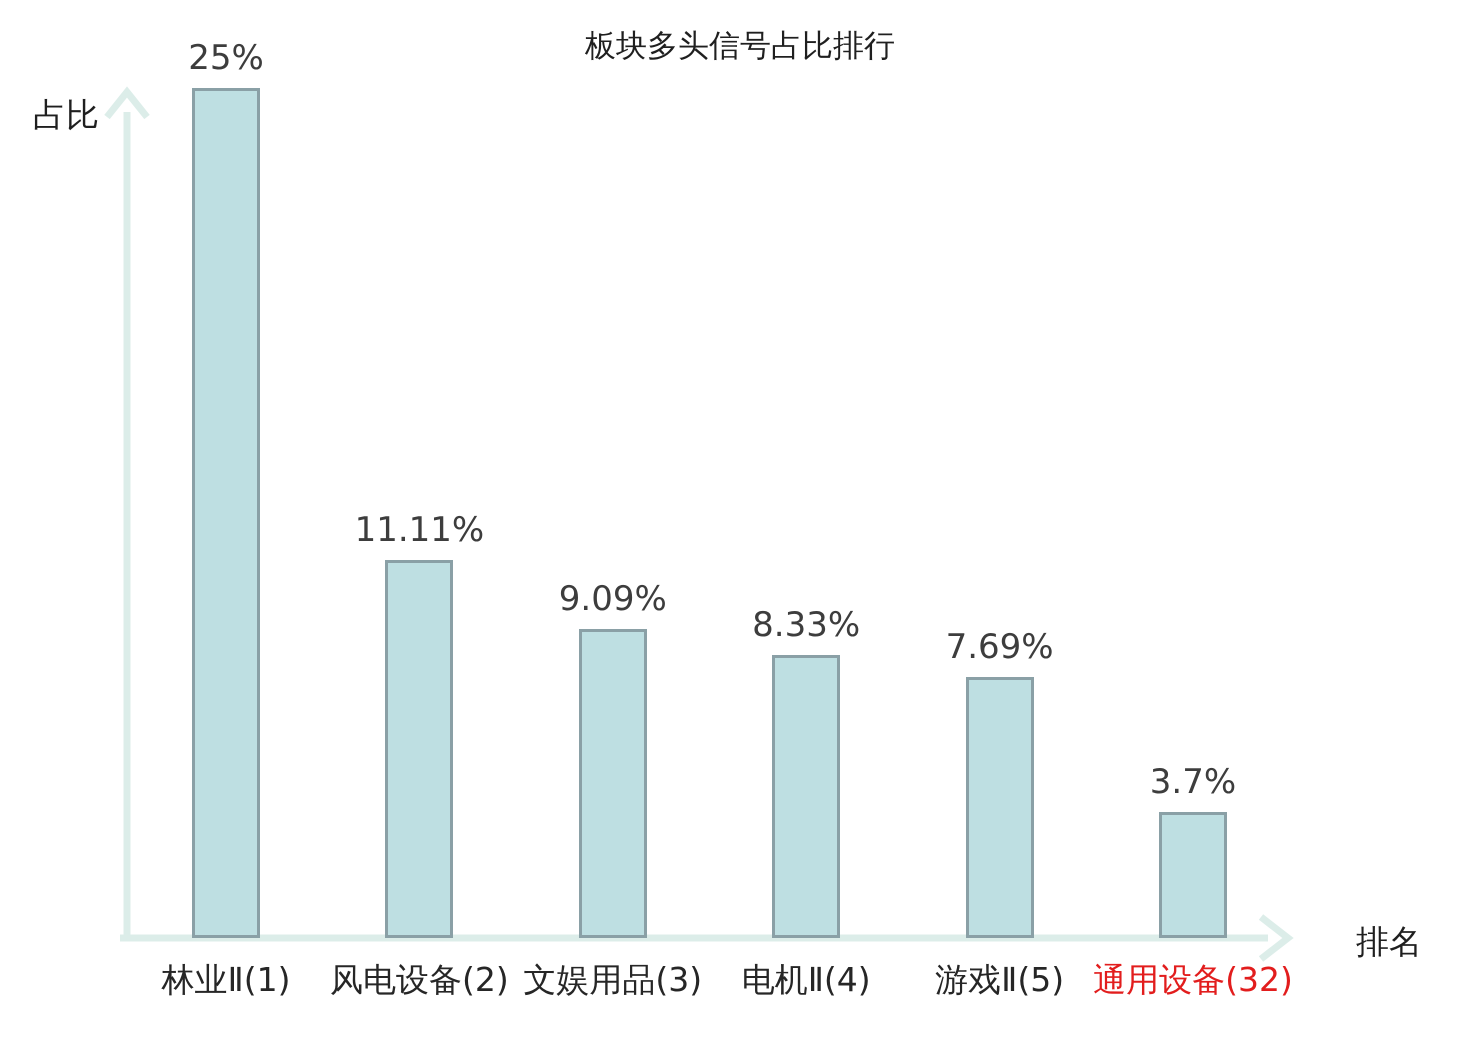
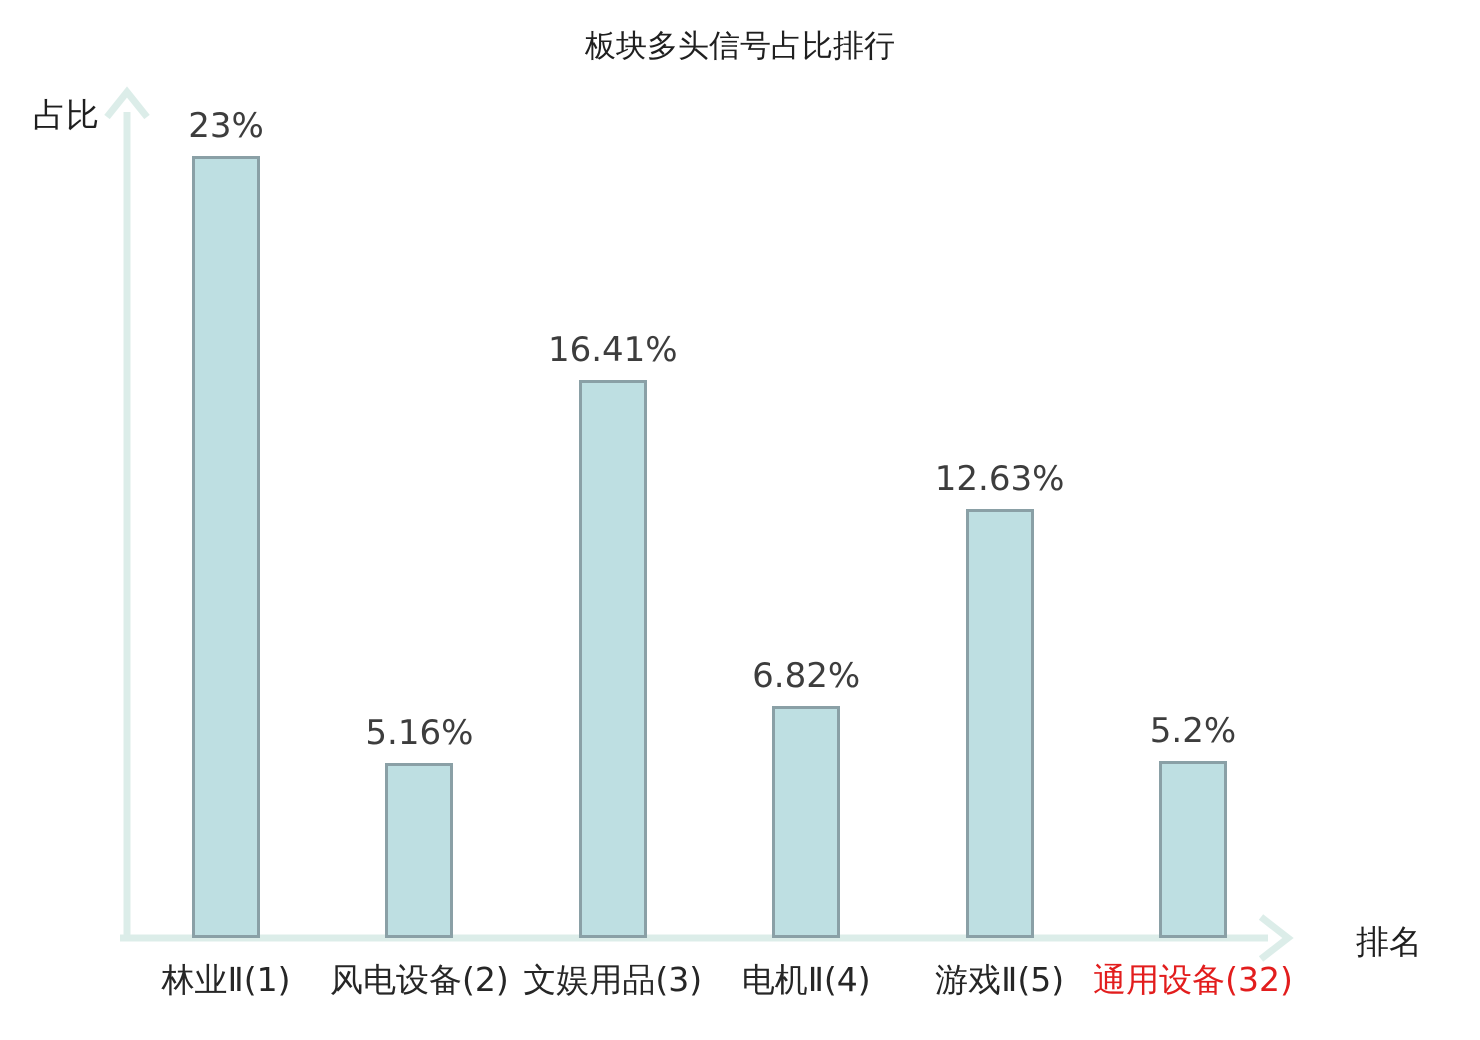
林业Ⅱ(1): 25% -> 23%
风电设备(2): 11.11% -> 5.16%
文娱用品(3): 9.09% -> 16.41%
电机Ⅱ(4): 8.33% -> 6.82%
游戏Ⅱ(5): 7.69% -> 12.63%
通用设备(32): 3.7% -> 5.2%
